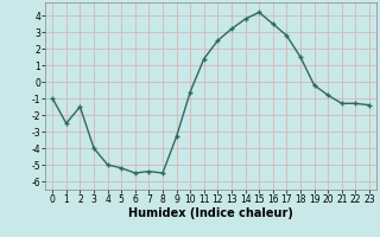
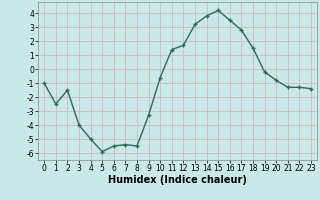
5: -5.2 -> -5.9
12: 2.5 -> 1.7
